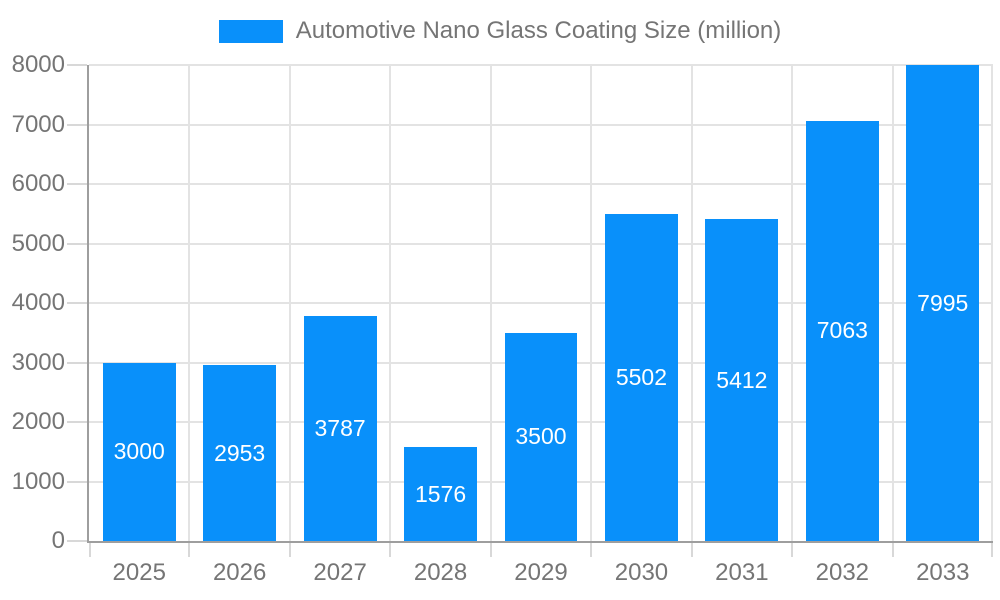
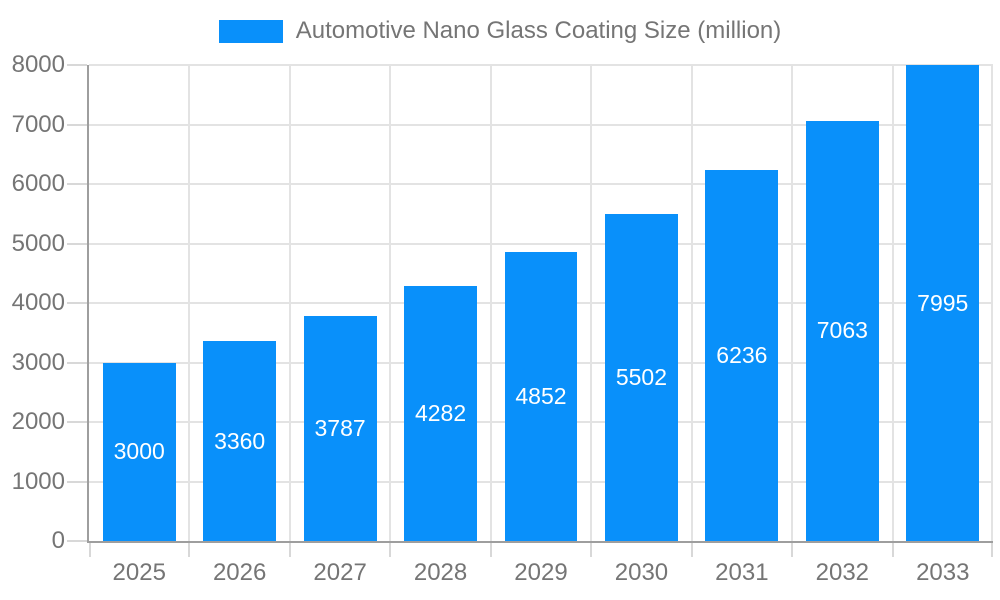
2026: 2953 -> 3360
2028: 1576 -> 4282
2029: 3500 -> 4852
2031: 5412 -> 6236
